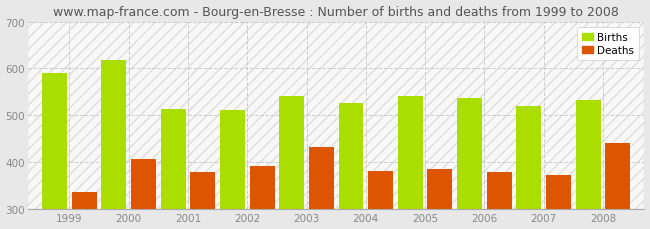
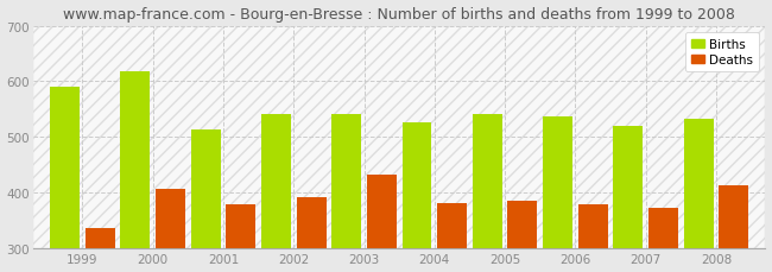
Births/2002: 510 -> 541
Deaths/2008: 440 -> 413
